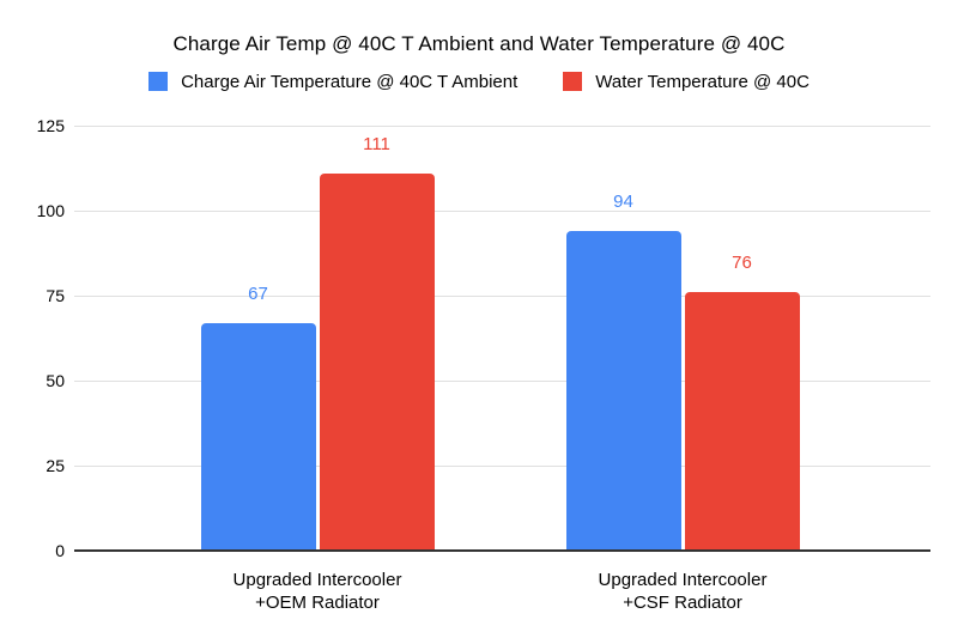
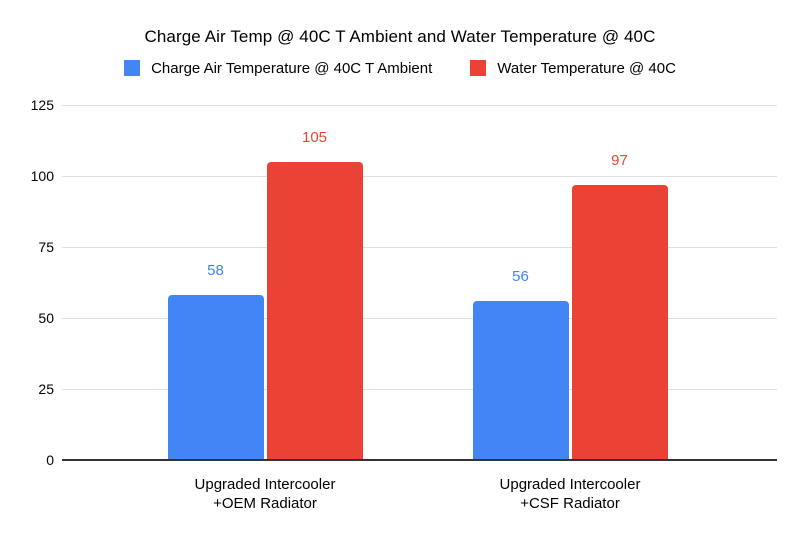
Charge Air Temperature @ 40C T Ambient/Upgraded Intercooler +OEM Radiator: 67 -> 58
Water Temperature @ 40C/Upgraded Intercooler +OEM Radiator: 111 -> 105
Charge Air Temperature @ 40C T Ambient/Upgraded Intercooler +CSF Radiator: 94 -> 56
Water Temperature @ 40C/Upgraded Intercooler +CSF Radiator: 76 -> 97
